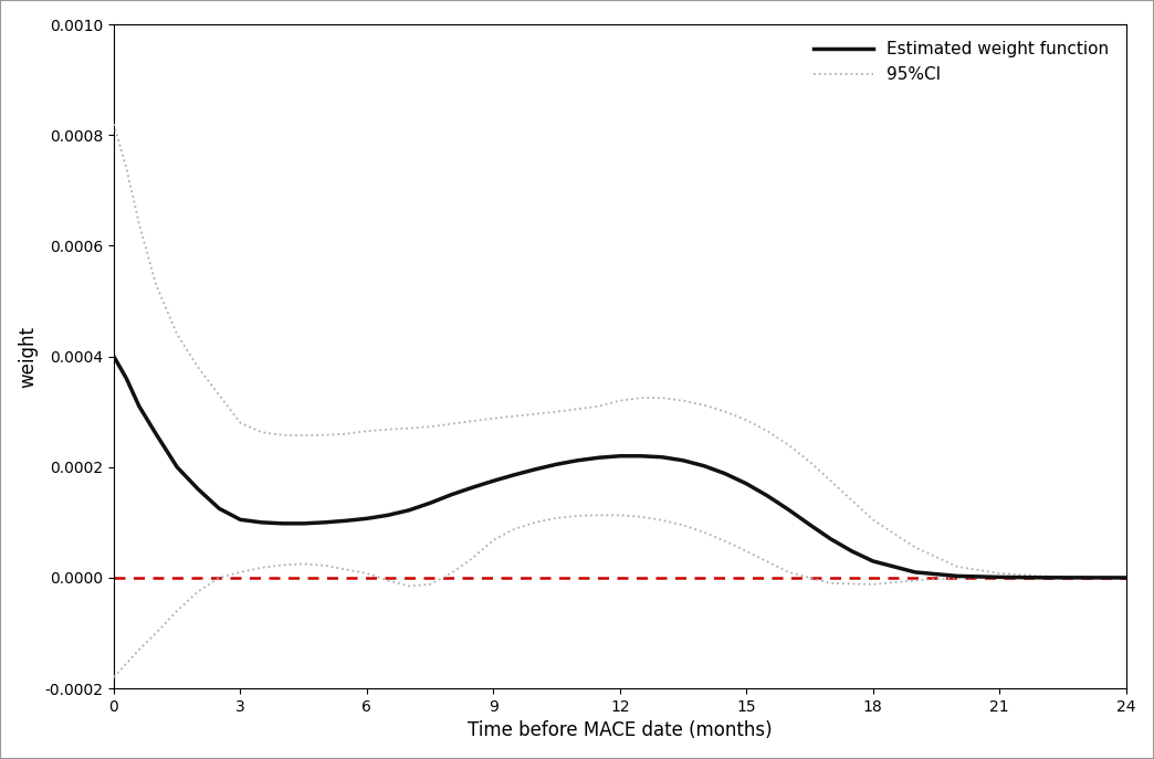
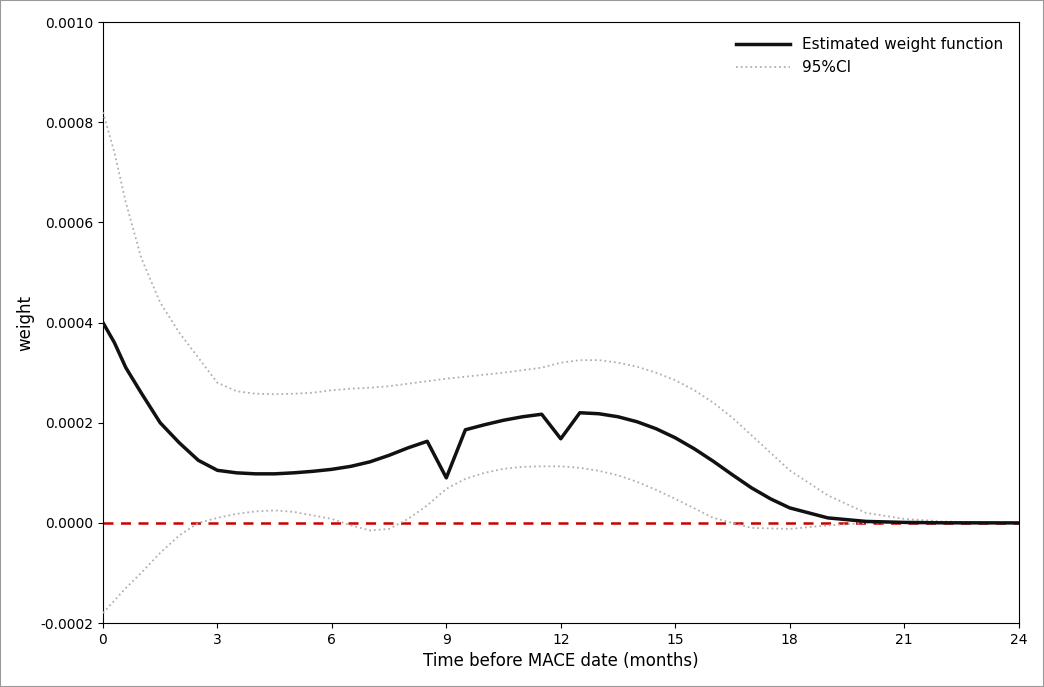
Estimated weight function/9: 0.000175 -> 0.000090
Estimated weight function/12: 0.000220 -> 0.000168
